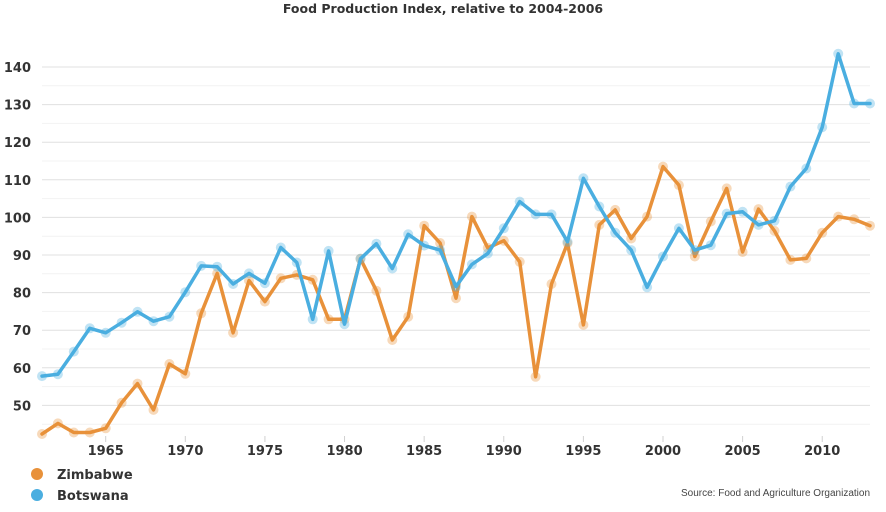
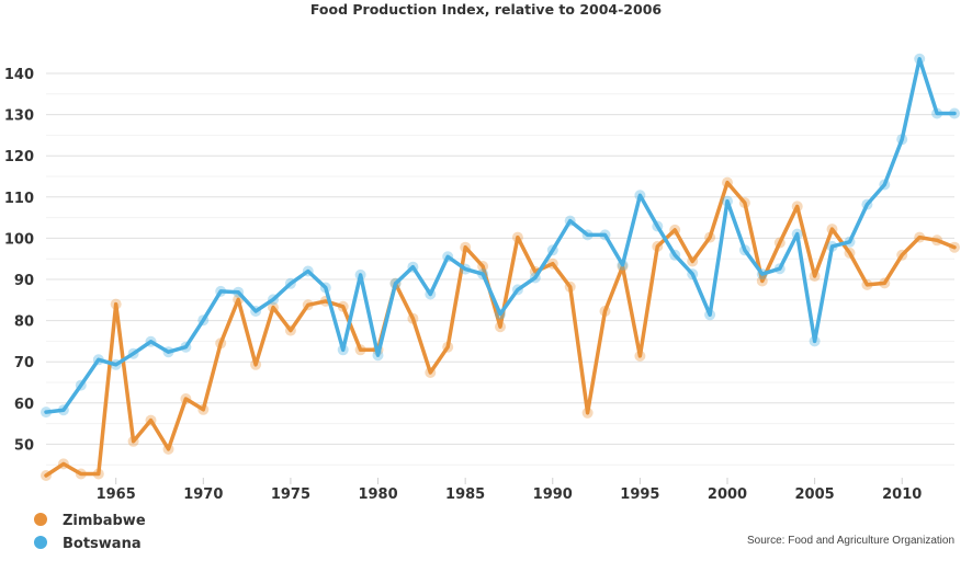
Zimbabwe/1965: 44 -> 84
Botswana/1975: 82 -> 89
Botswana/2000: 90 -> 109
Botswana/2005: 102 -> 75
